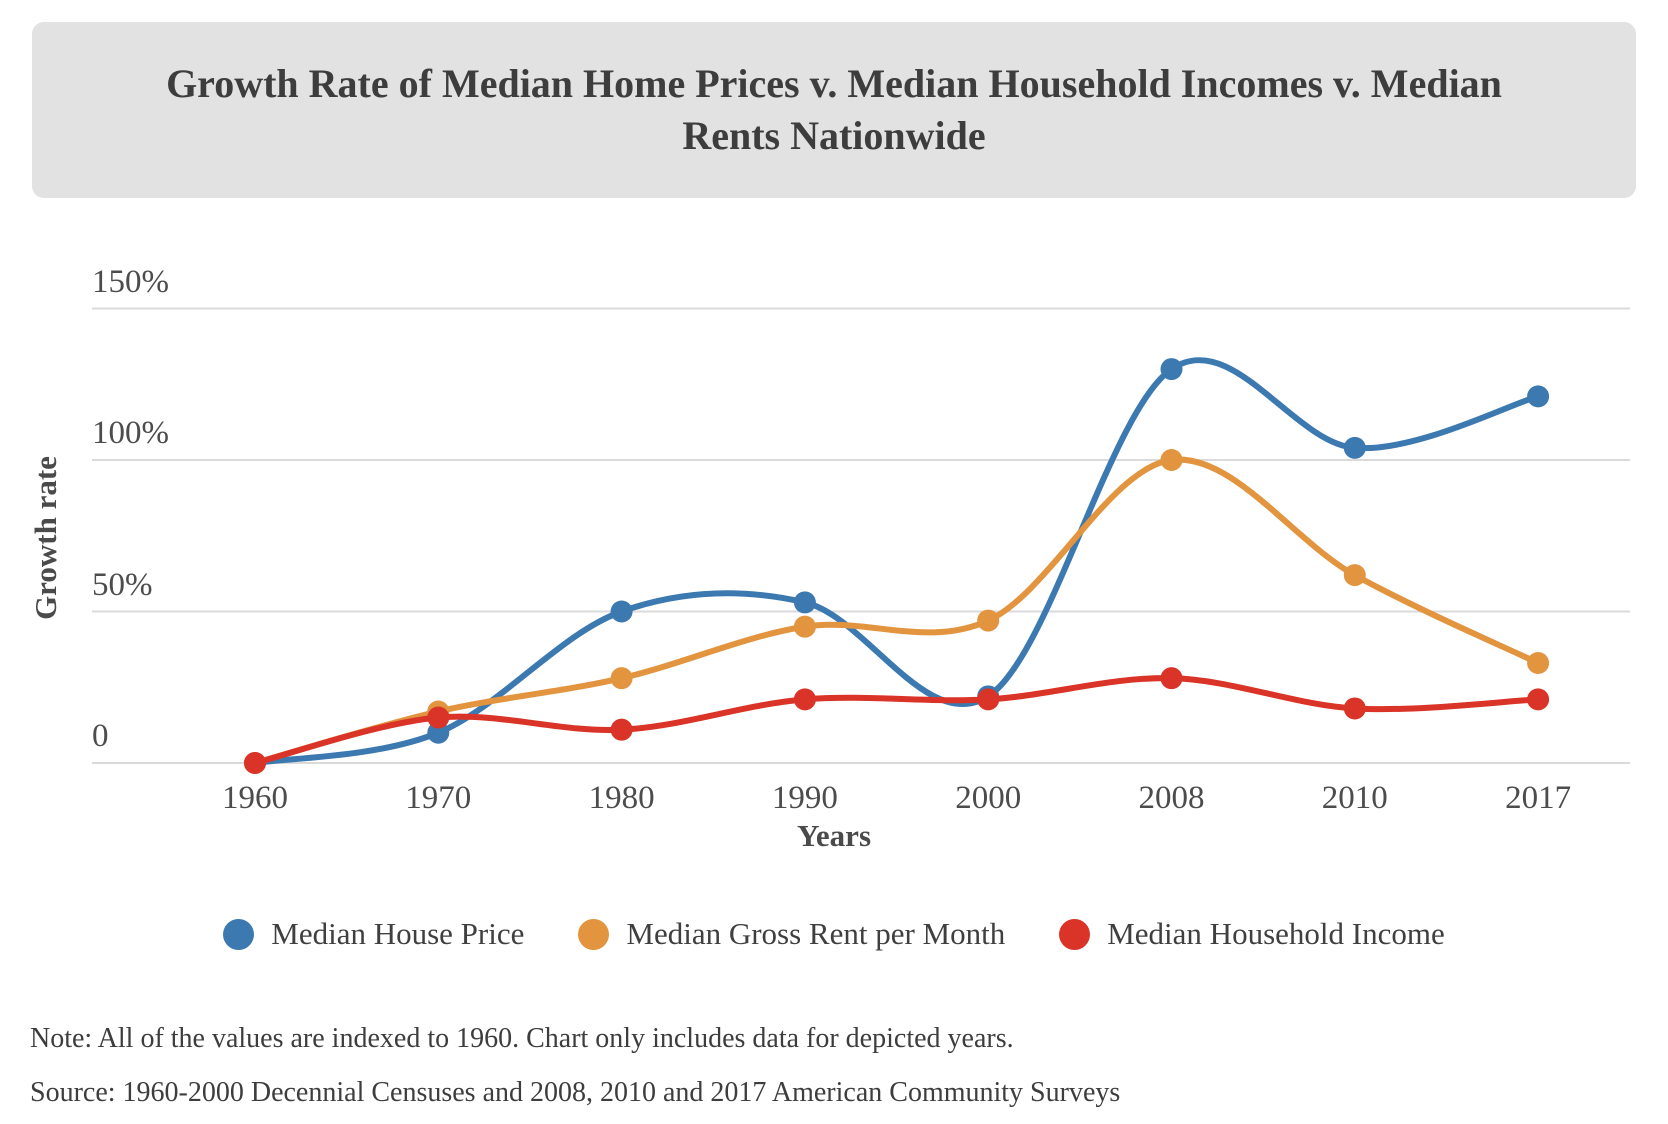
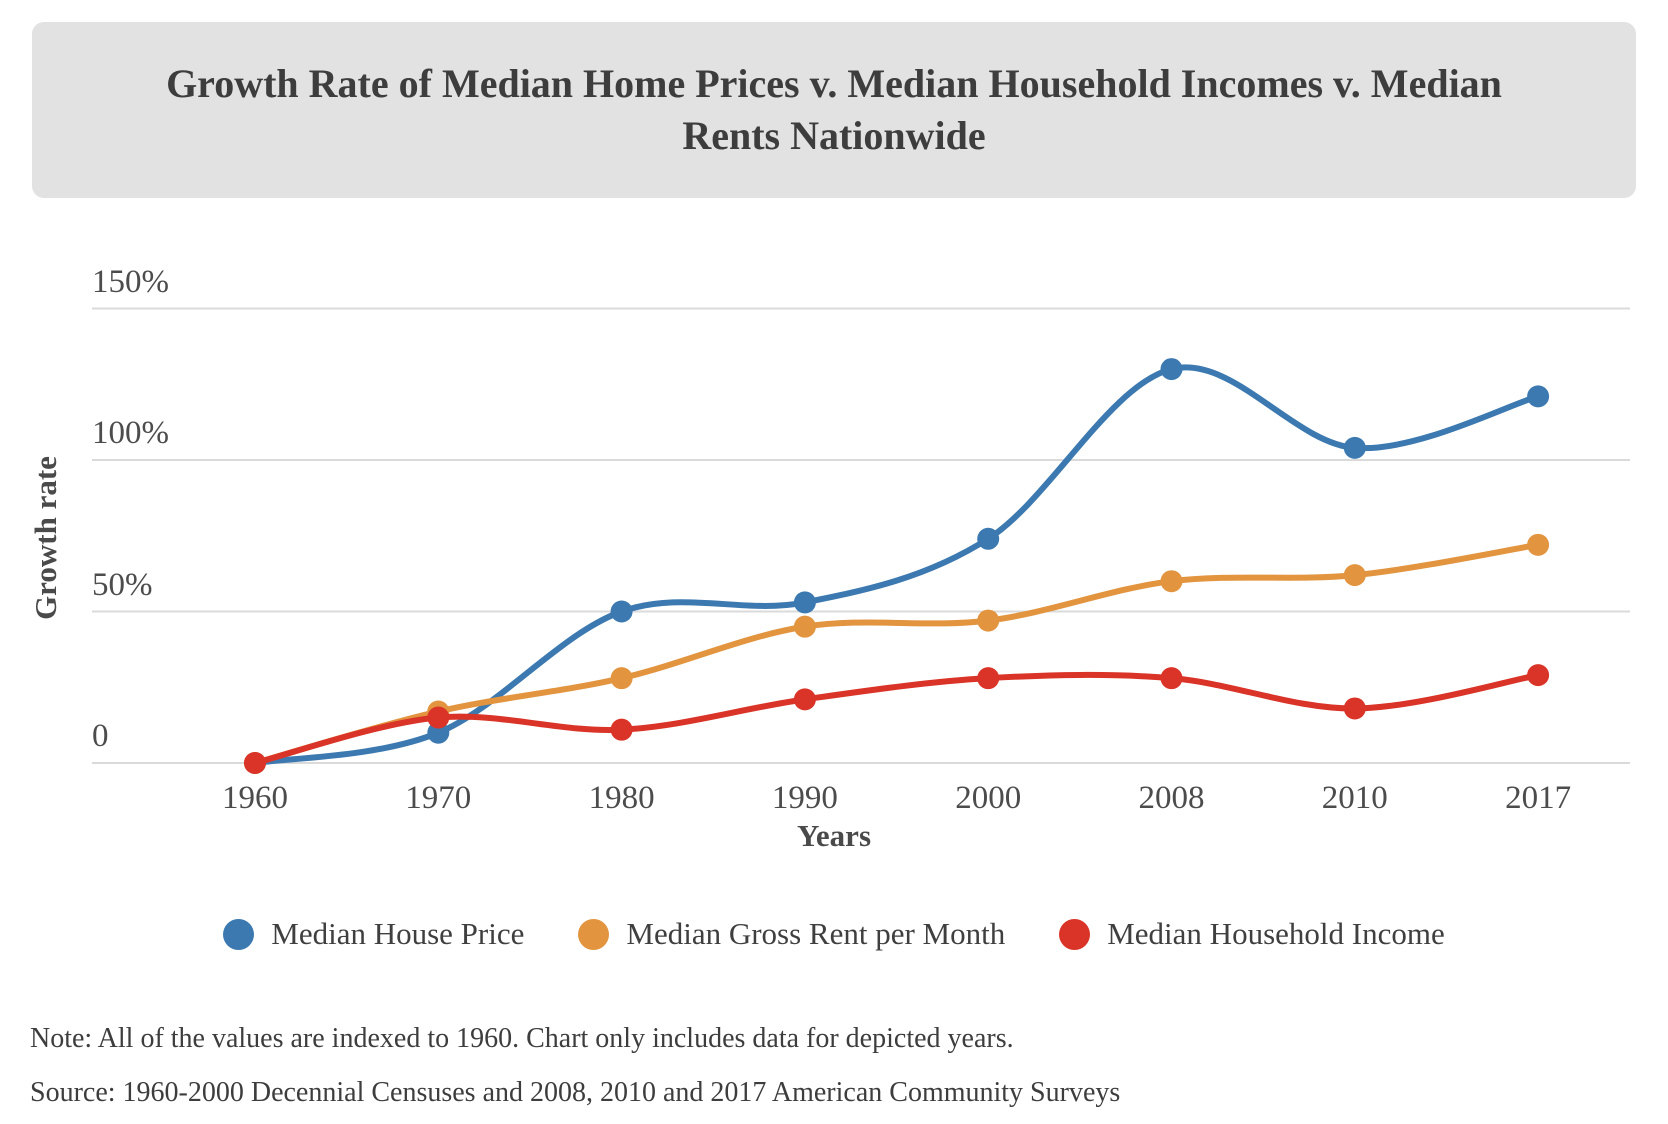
Median House Price/2000: 22% -> 74%
Median Household Income/2000: 21% -> 28%
Median Gross Rent per Month/2008: 100% -> 60%
Median Gross Rent per Month/2017: 33% -> 72%
Median Household Income/2017: 21% -> 29%
